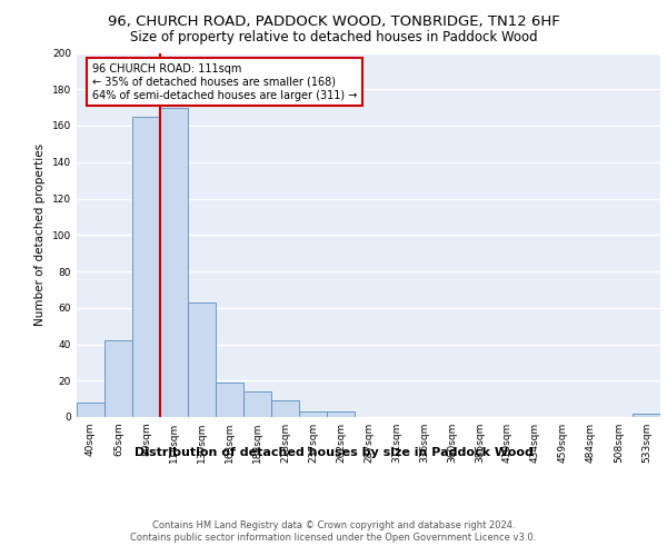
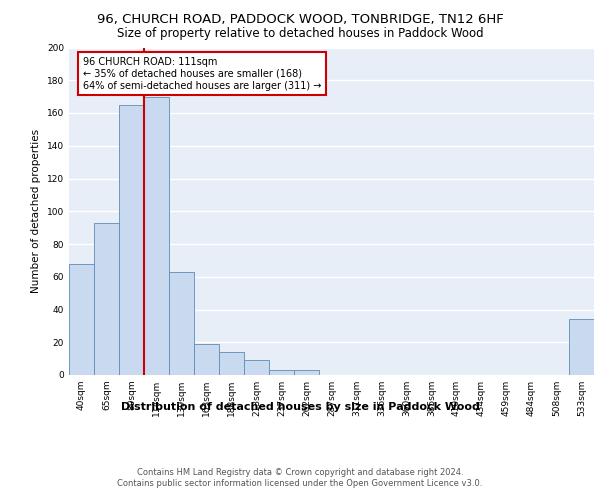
40sqm: 8 -> 68
65sqm: 42 -> 93
533sqm: 2 -> 34
